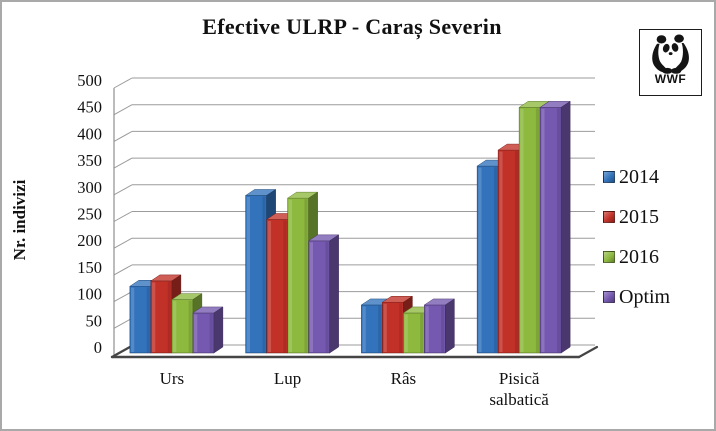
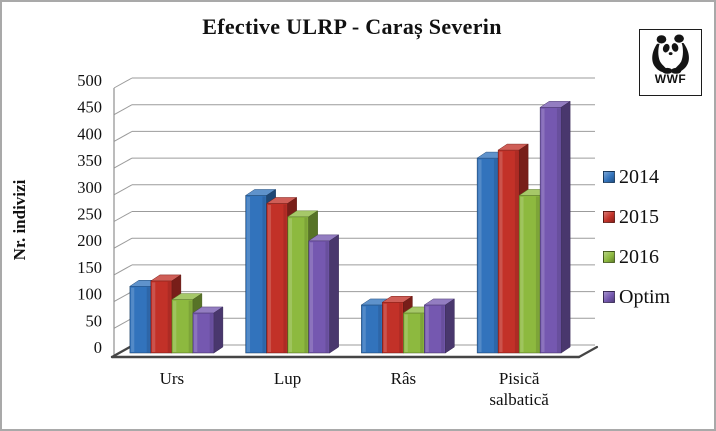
2015/Lup: 250 -> 280
2016/Lup: 290 -> 260
2014/Pisică salbatică: 350 -> 360
2016/Pisică salbatică: 460 -> 300
